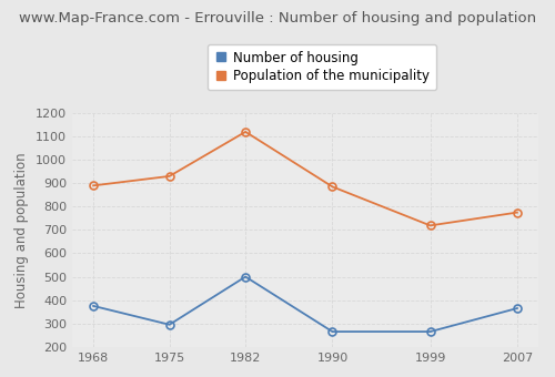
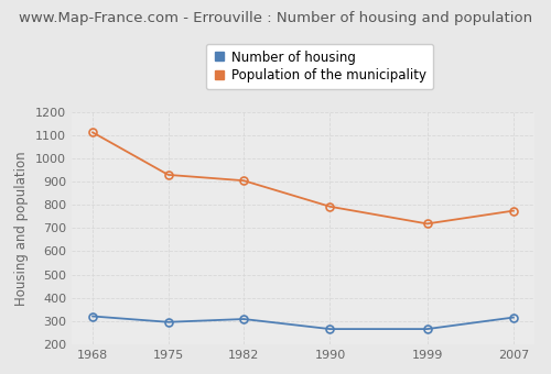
Number of housing/1968: 375 -> 320
Population of the municipality/1968: 890 -> 1113
Number of housing/1982: 500 -> 308
Population of the municipality/1982: 1120 -> 905
Population of the municipality/1990: 885 -> 793
Number of housing/2007: 365 -> 315
